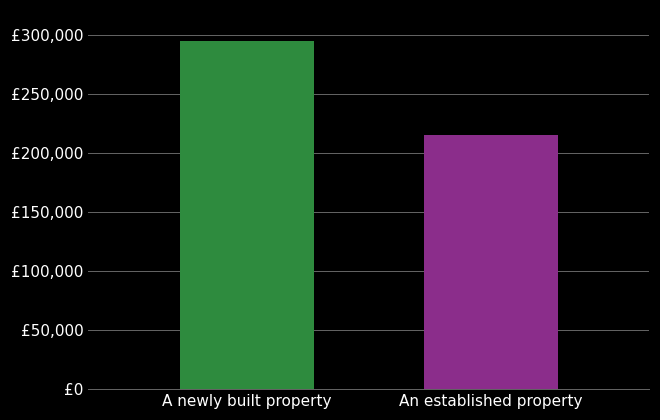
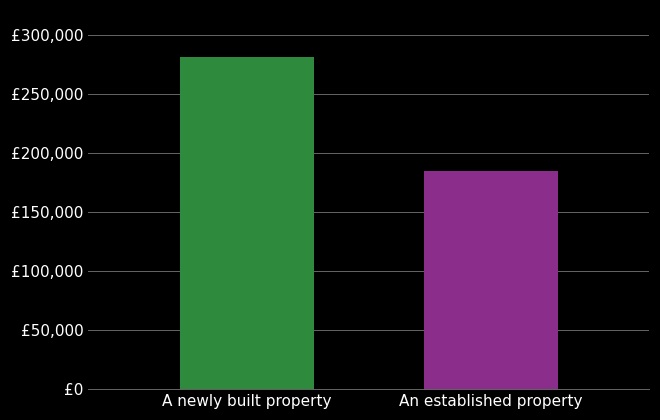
A newly built property: £295,000 -> £281,000
An established property: £215,000 -> £185,000
